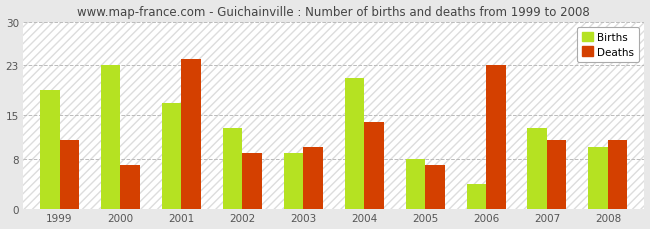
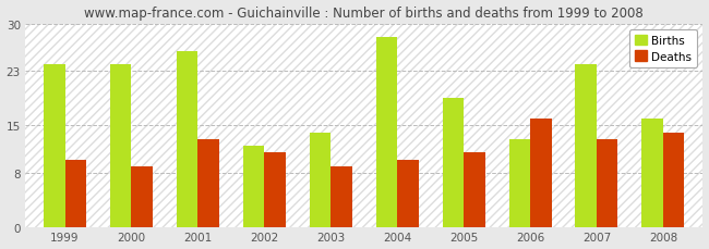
Births/1999: 19 -> 24
Deaths/1999: 11 -> 10
Births/2000: 23 -> 24
Deaths/2000: 7 -> 9
Births/2001: 17 -> 26
Deaths/2001: 24 -> 13
Births/2002: 13 -> 12
Deaths/2002: 9 -> 11
Births/2003: 9 -> 14
Deaths/2003: 10 -> 9
Births/2004: 21 -> 28
Deaths/2004: 14 -> 10
Births/2005: 8 -> 19
Deaths/2005: 7 -> 11
Births/2006: 4 -> 13
Deaths/2006: 23 -> 16
Births/2007: 13 -> 24
Deaths/2007: 11 -> 13
Births/2008: 10 -> 16
Deaths/2008: 11 -> 14
